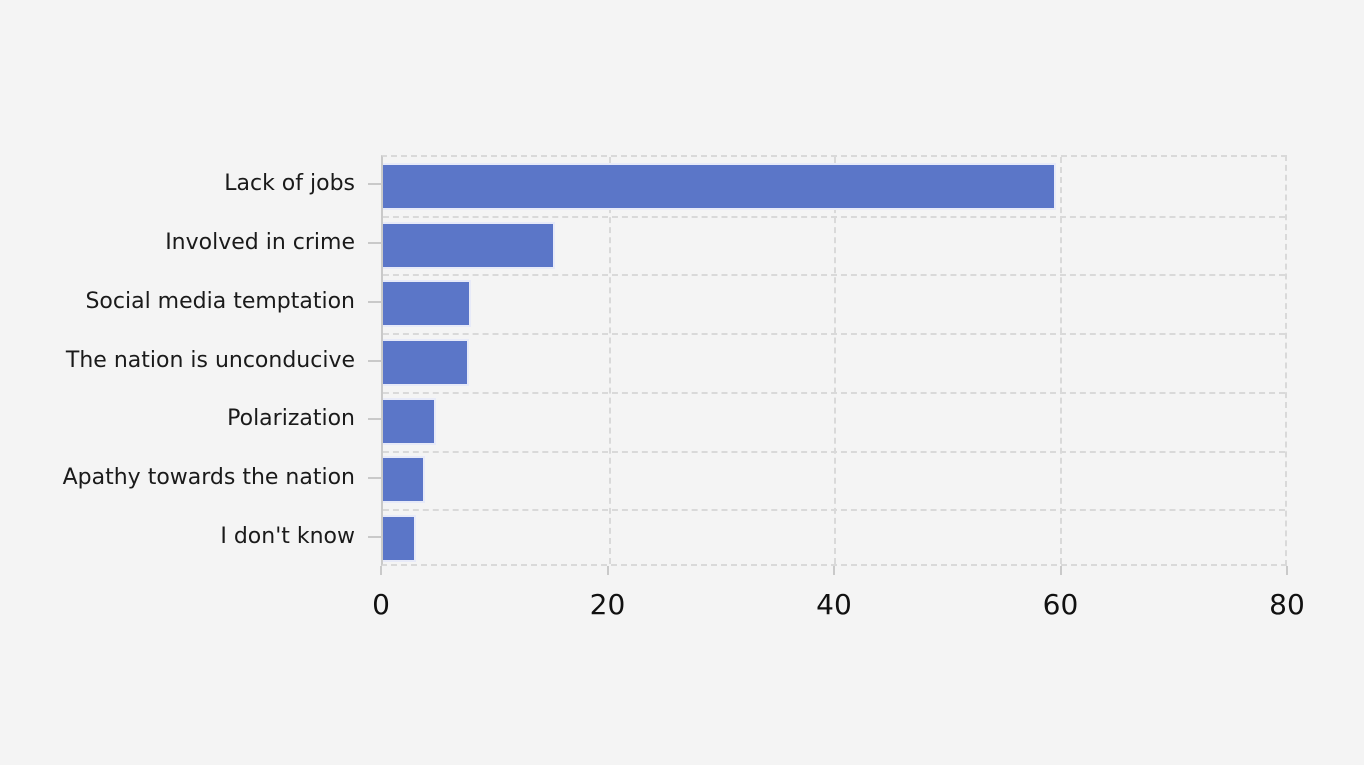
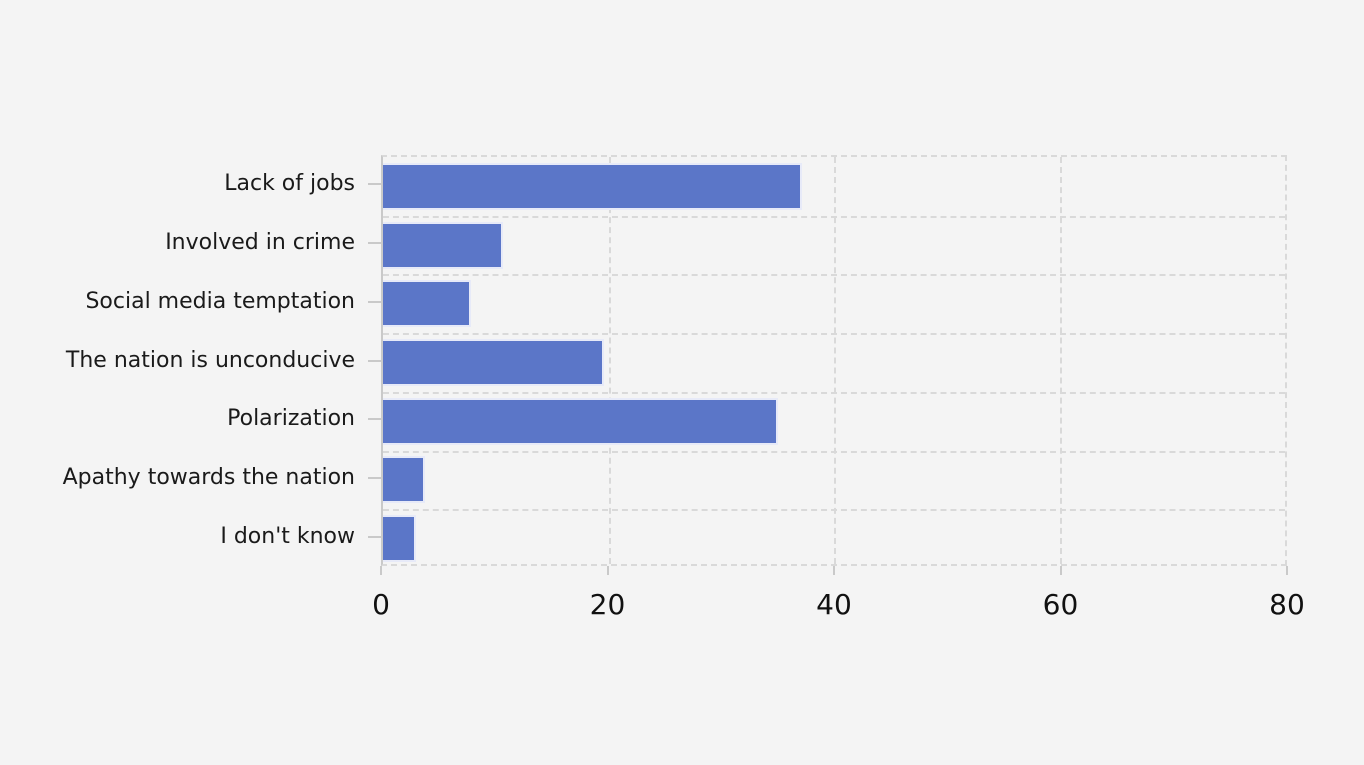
Lack of jobs: 59.4 -> 37.0
Involved in crime: 15.2 -> 10.6
The nation is unconducive: 7.6 -> 19.5
Polarization: 4.7 -> 34.9
